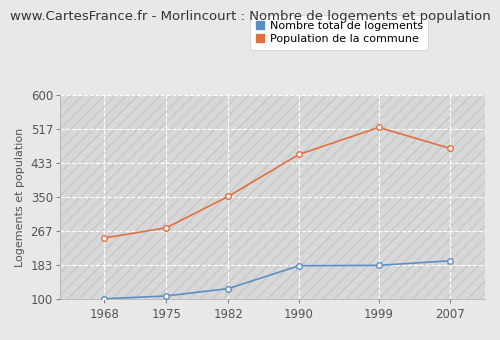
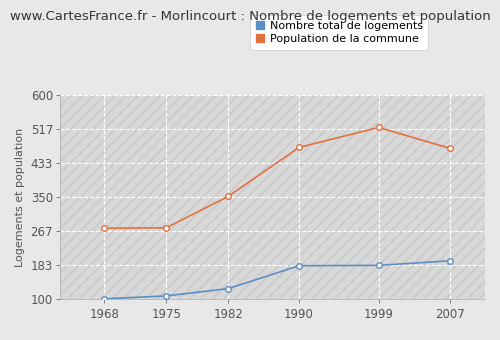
Population de la commune/1968: 250 -> 274
Population de la commune/1990: 455 -> 472
